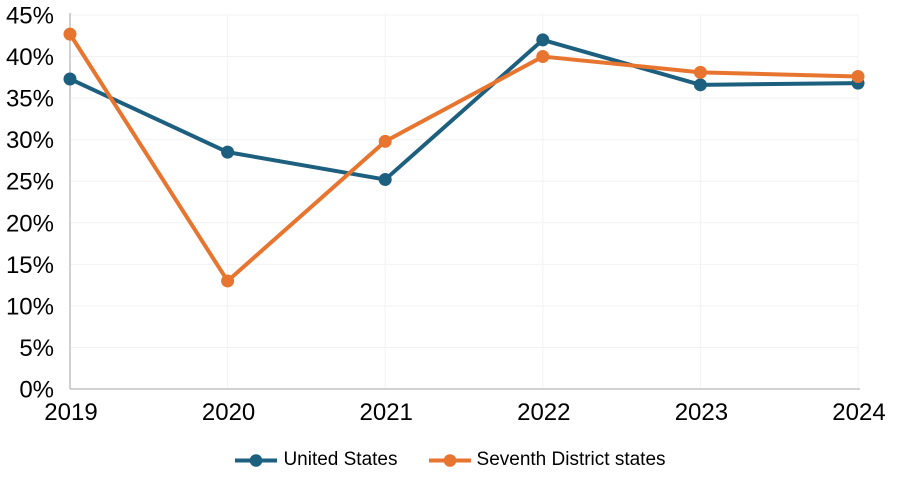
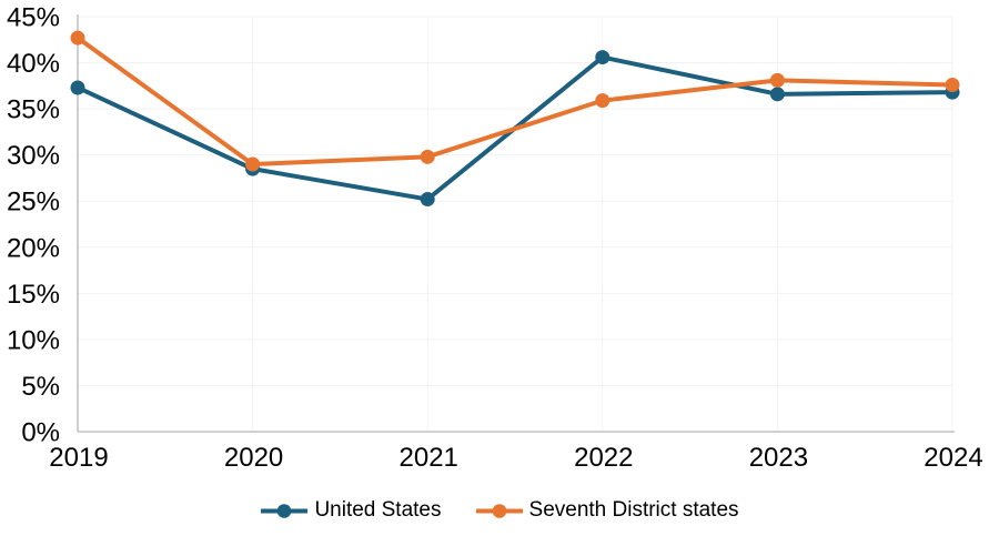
Seventh District states/2020: 13% -> 29%
United States/2022: 42% -> 41%
Seventh District states/2022: 40% -> 36%
